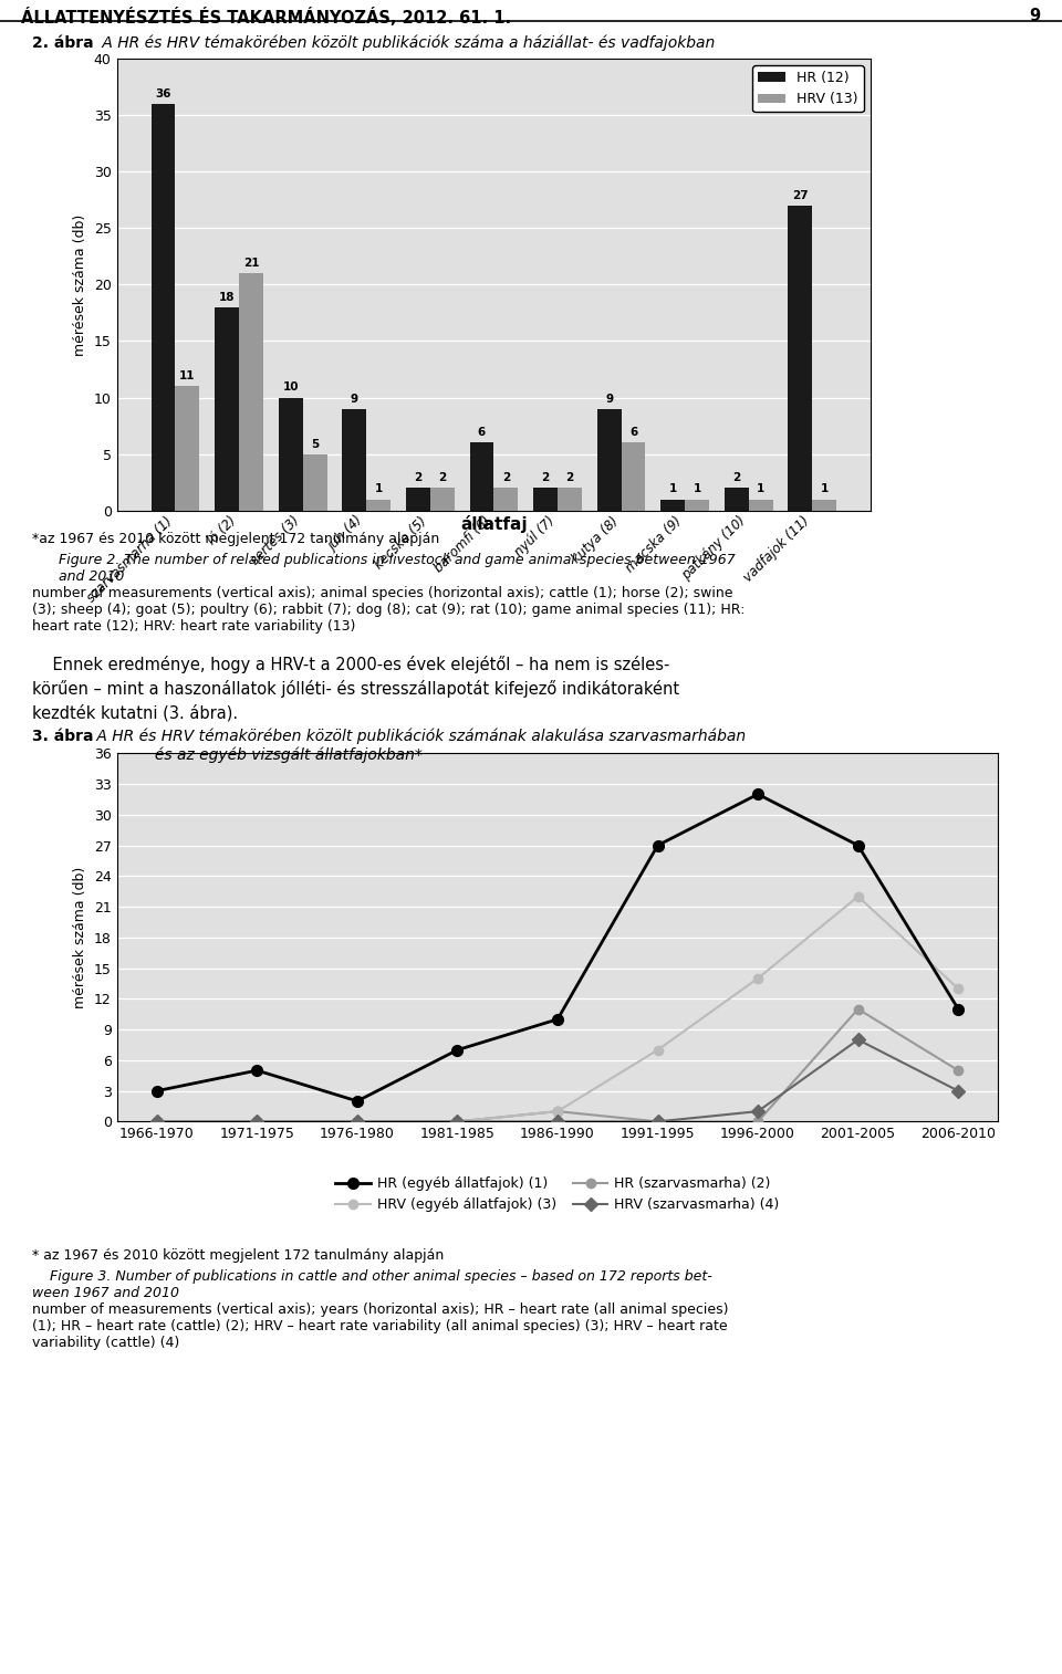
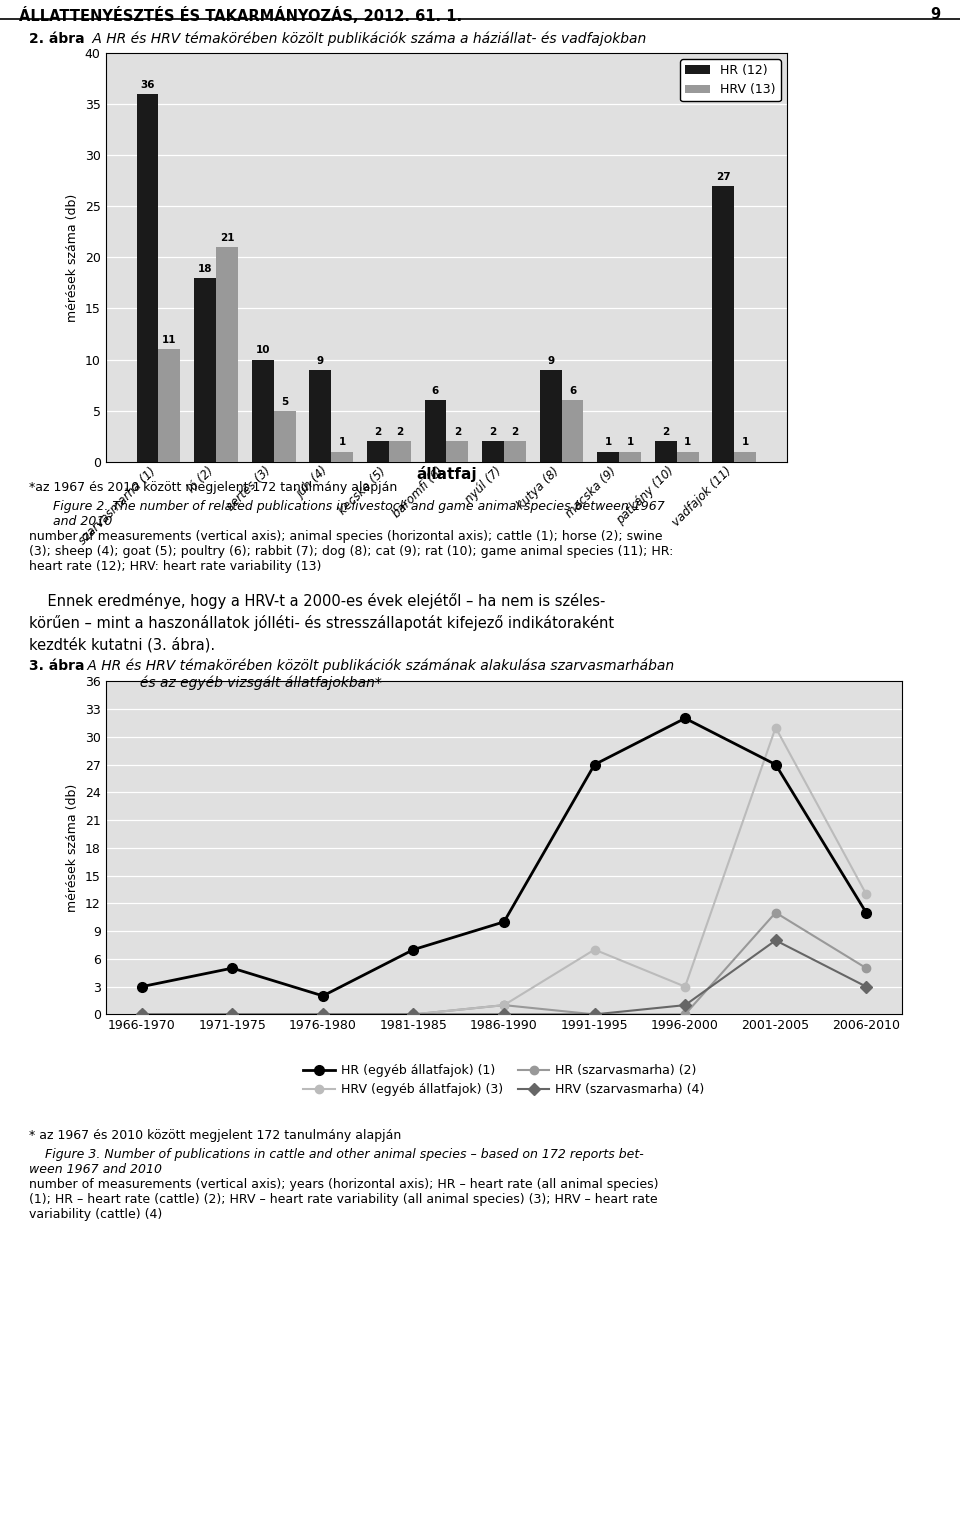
HRV (egyéb állatfajok) (3)/1996-2000: 14 -> 3
HRV (egyéb állatfajok) (3)/2001-2005: 22 -> 31
